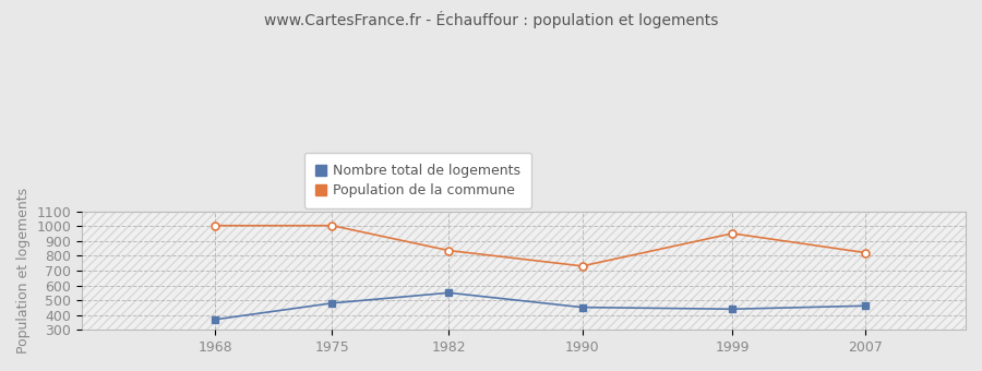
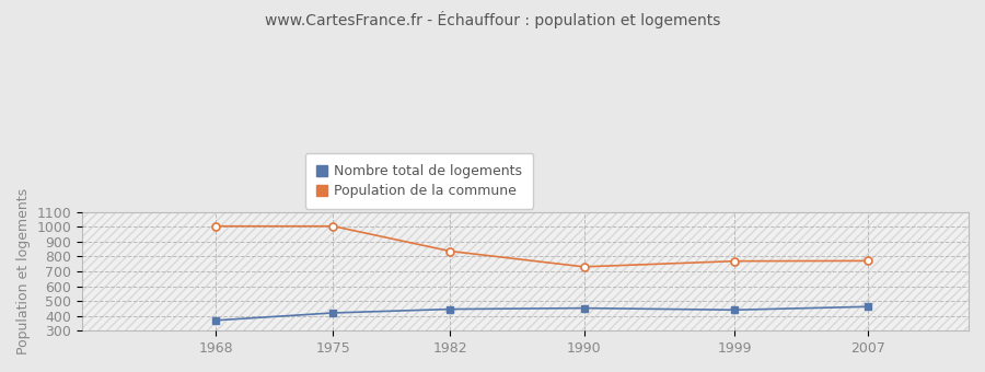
Nombre total de logements/1975: 480 -> 420
Nombre total de logements/1982: 550 -> 440
Population de la commune/1999: 950 -> 770
Population de la commune/2007: 820 -> 770
